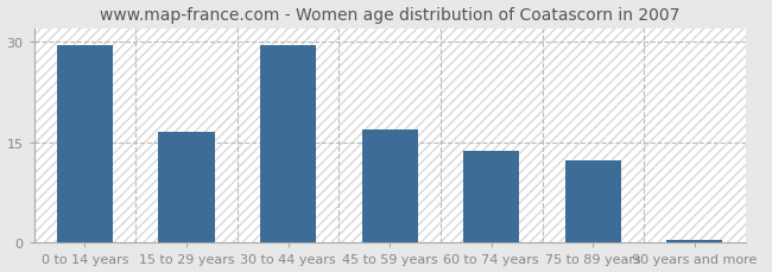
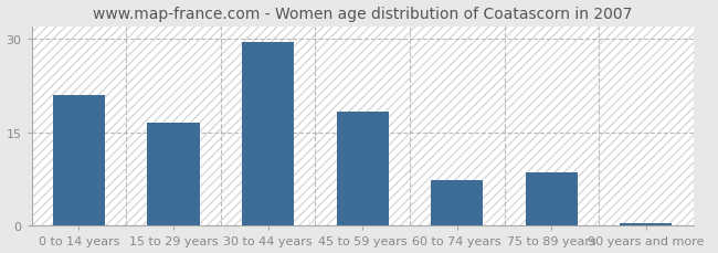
0 to 14 years: 29.5 -> 21.0
45 to 59 years: 17.0 -> 18.4
60 to 74 years: 13.8 -> 7.4
75 to 89 years: 12.3 -> 8.6
